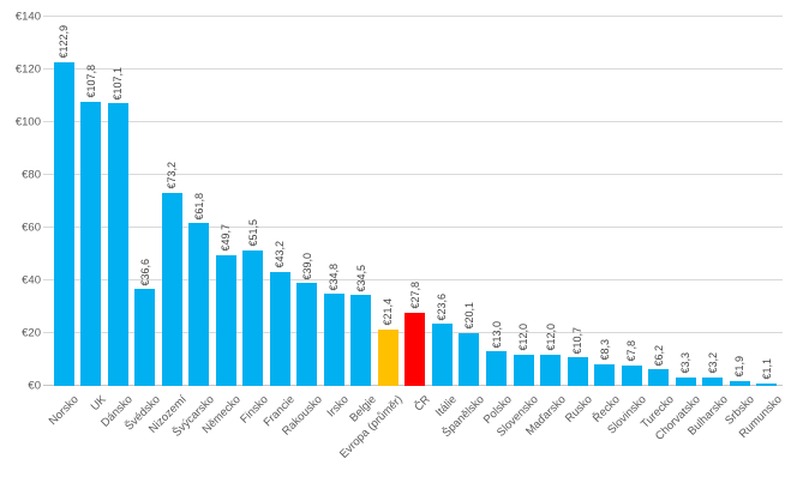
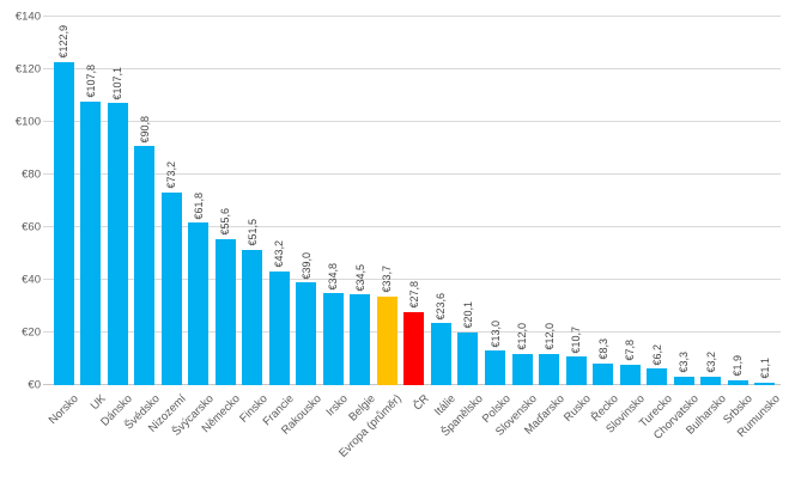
Švédsko: €36,6 -> €90,8
Německo: €49,7 -> €55,6
Evropa (průměr): €21,4 -> €33,7
